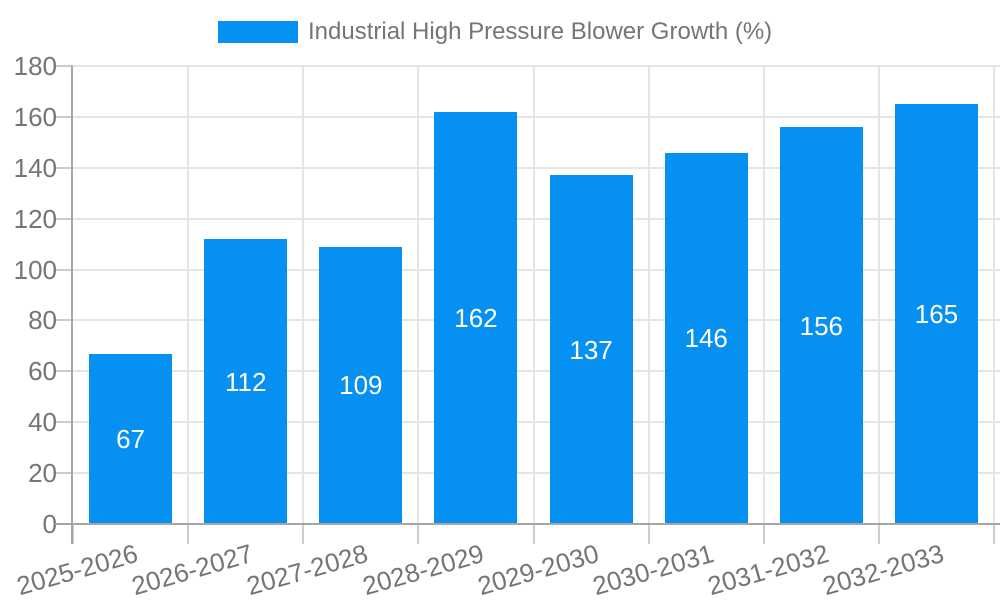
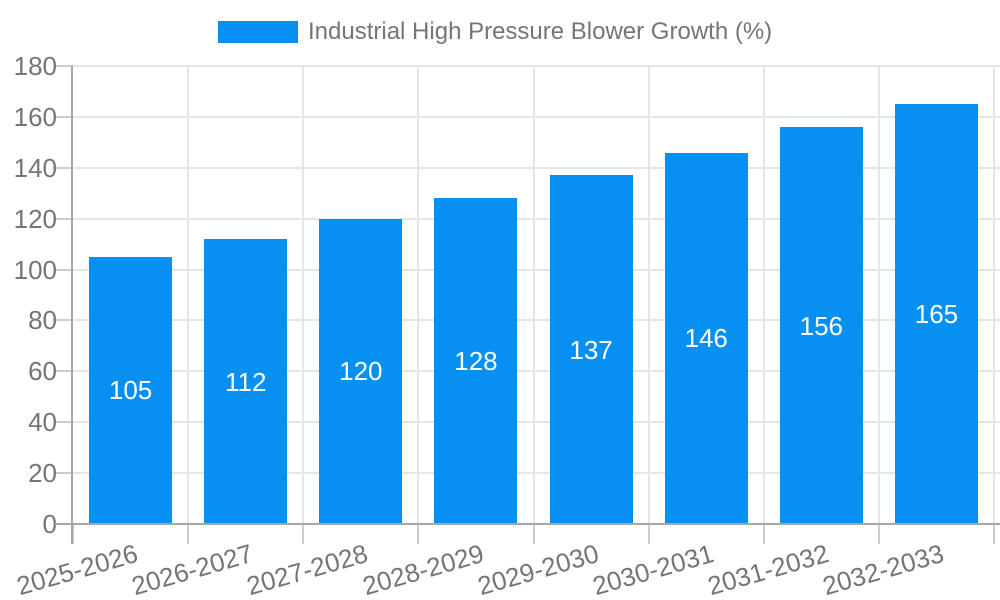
2025-2026: 67 -> 105
2027-2028: 109 -> 120
2028-2029: 162 -> 128
